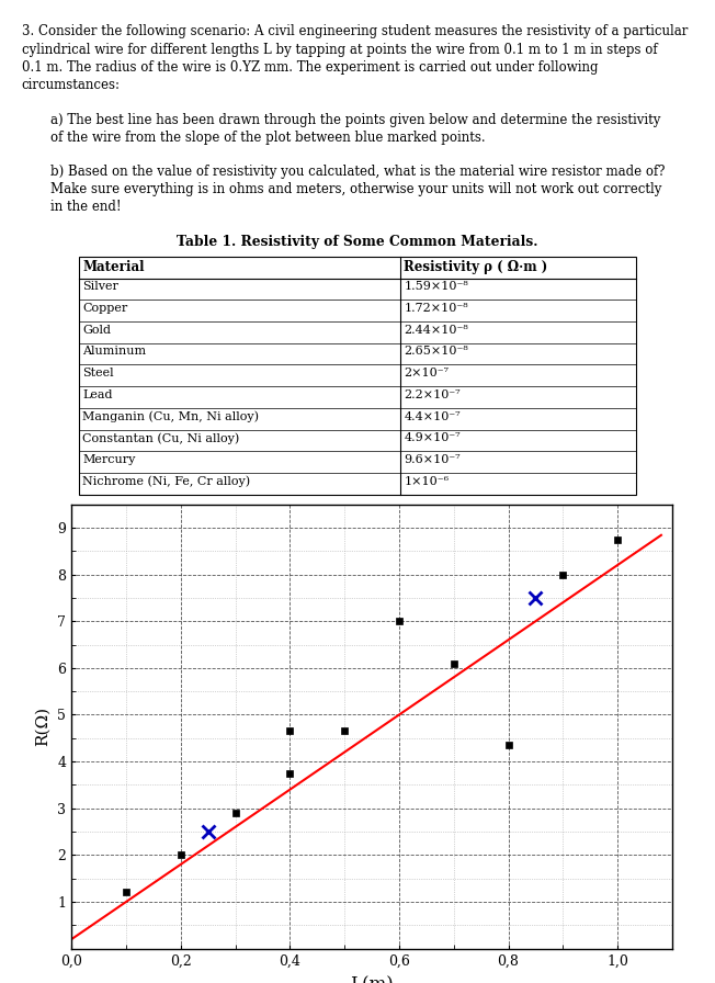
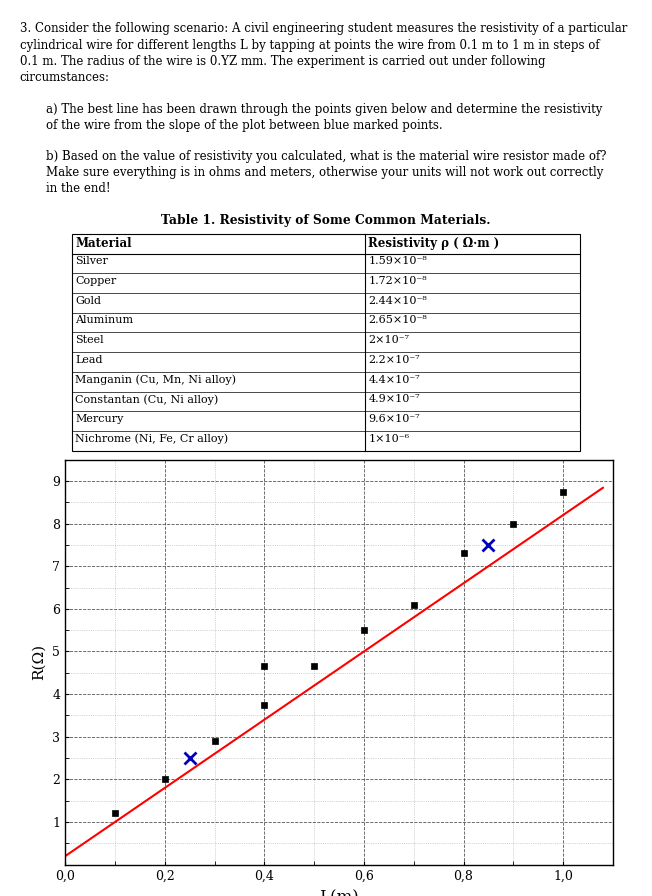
0,6: 7.00 -> 5.50
0,8: 4.35 -> 7.30
